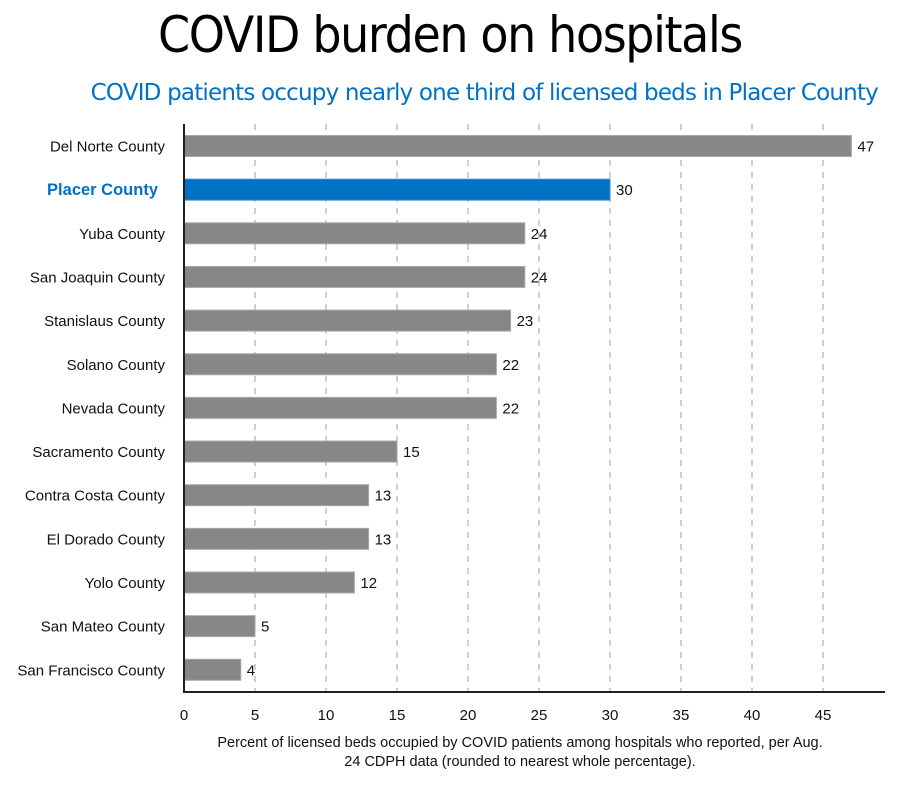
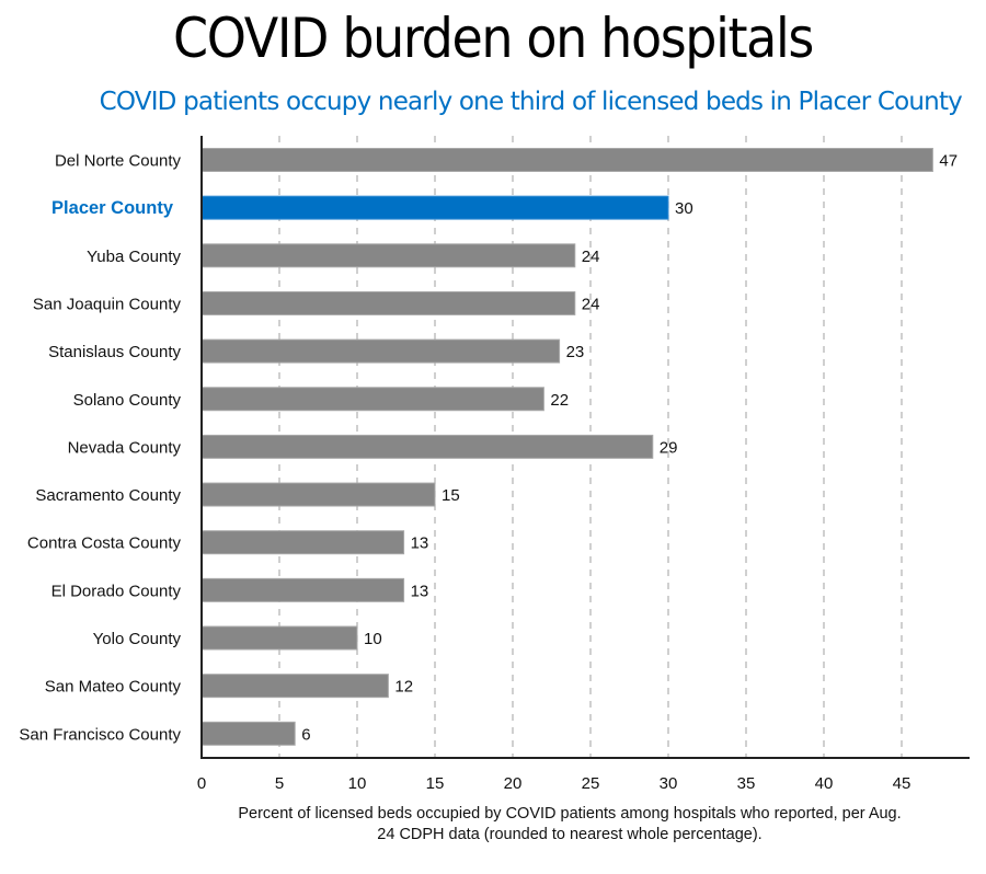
Nevada County: 22 -> 29
Yolo County: 12 -> 10
San Mateo County: 5 -> 12
San Francisco County: 4 -> 6
